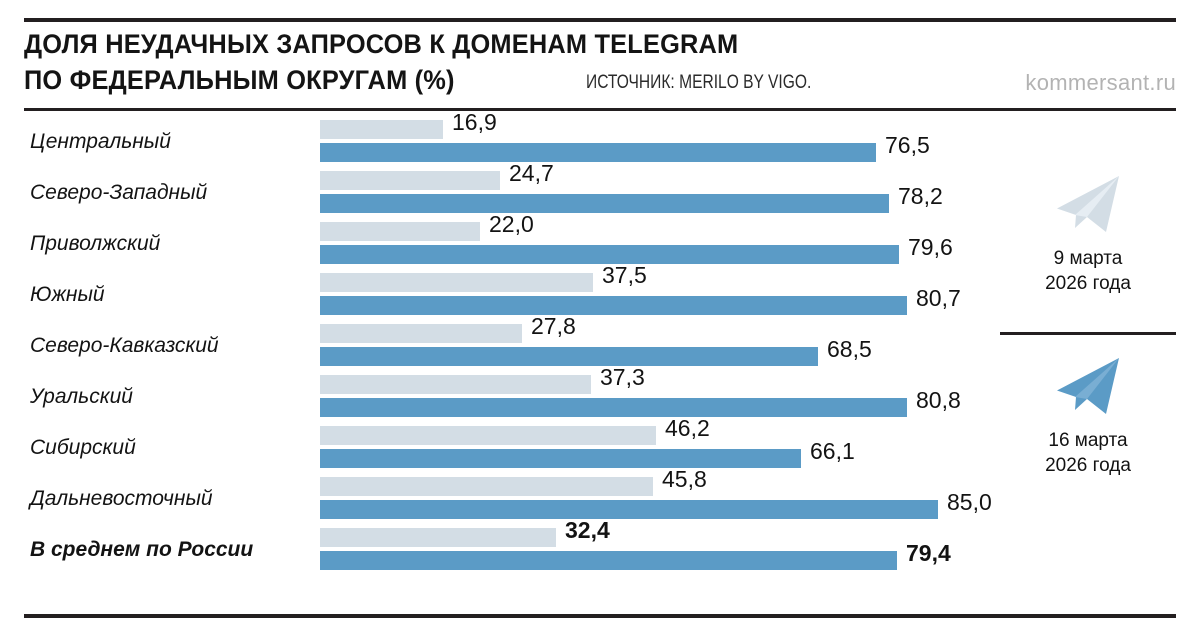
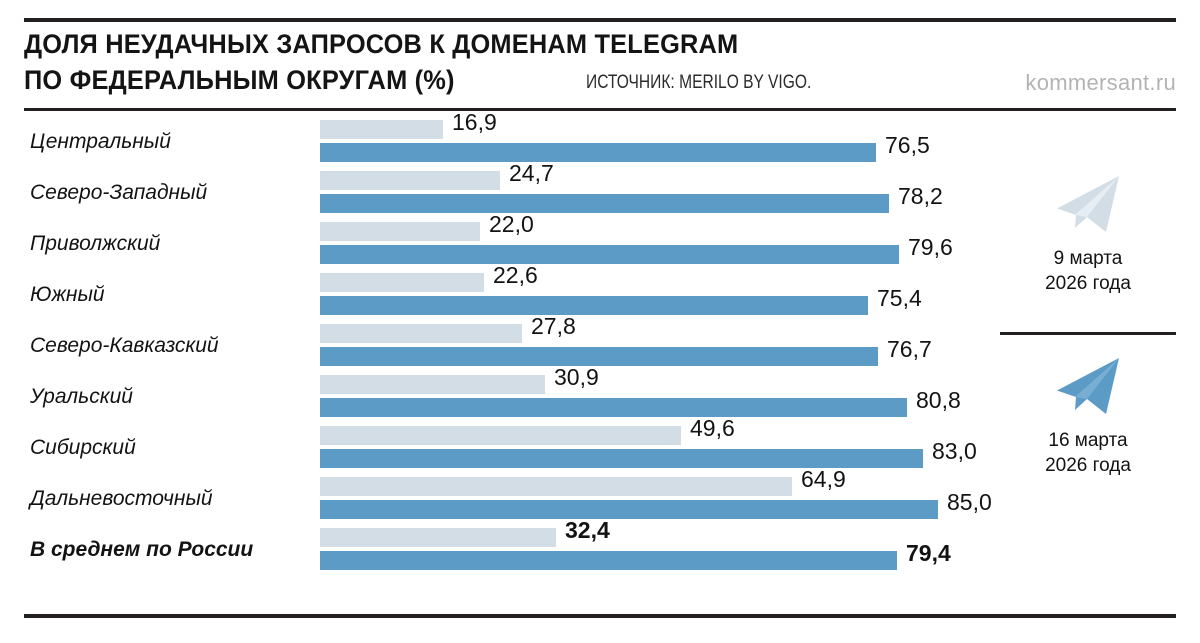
9 марта 2026 года/Южный: 37,5 -> 22,6
16 марта 2026 года/Южный: 80,7 -> 75,4
16 марта 2026 года/Северо-Кавказский: 68,5 -> 76,7
9 марта 2026 года/Уральский: 37,3 -> 30,9
9 марта 2026 года/Сибирский: 46,2 -> 49,6
16 марта 2026 года/Сибирский: 66,1 -> 83,0
9 марта 2026 года/Дальневосточный: 45,8 -> 64,9
